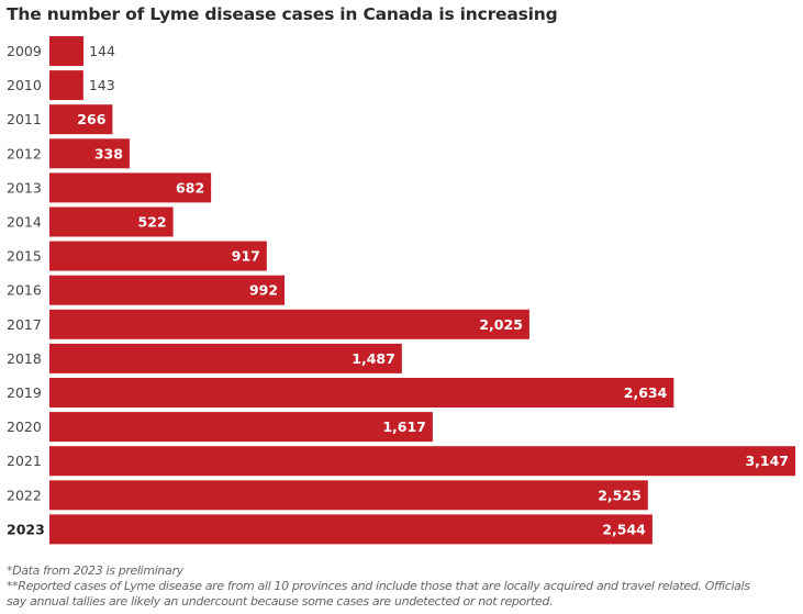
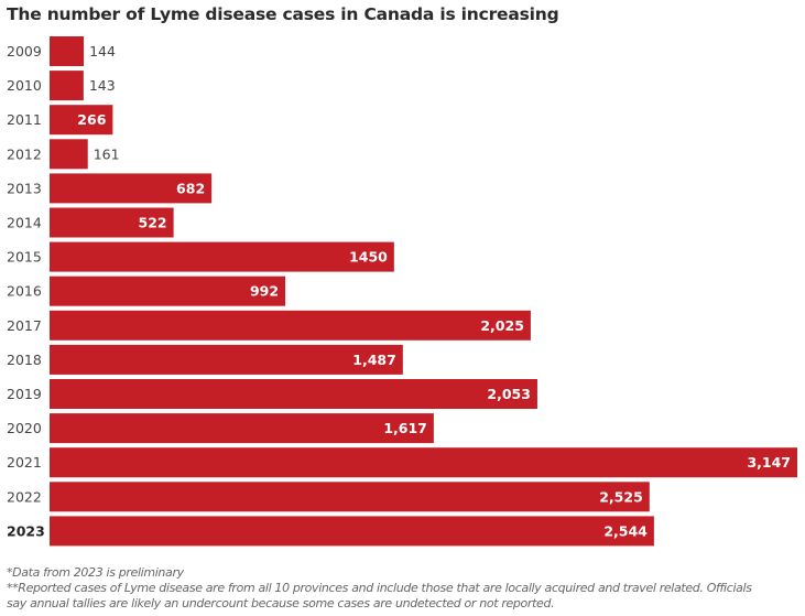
2012: 338 -> 161
2015: 917 -> 1450
2019: 2,634 -> 2,053
